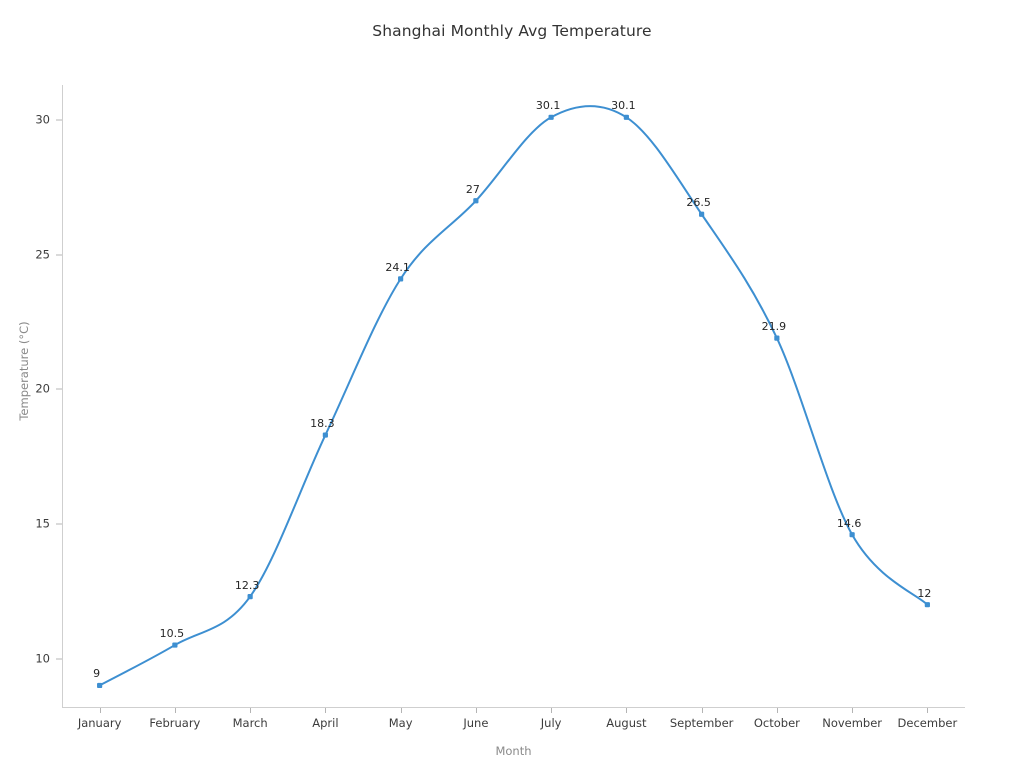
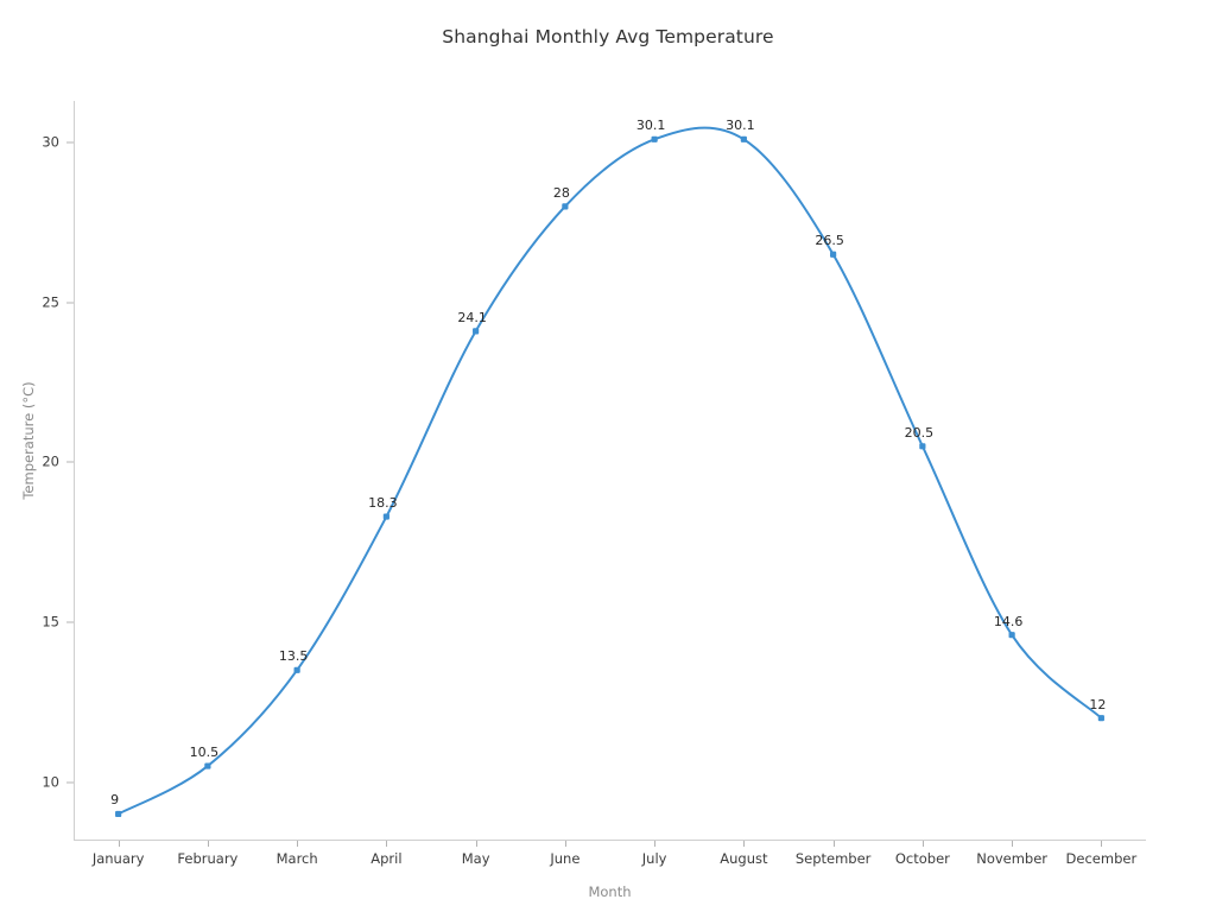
March: 12.3 -> 13.5
June: 27 -> 28
October: 21.9 -> 20.5
